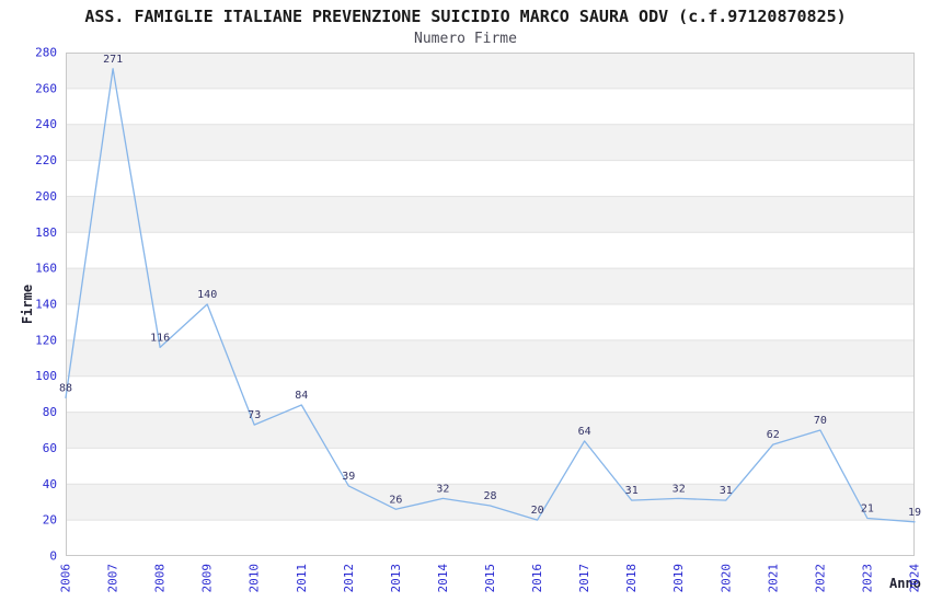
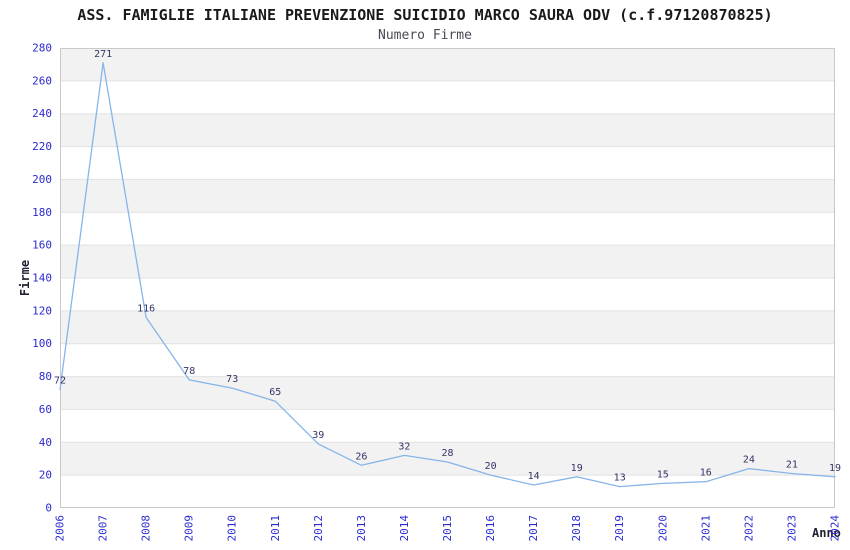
2006: 88 -> 72
2009: 140 -> 78
2011: 84 -> 65
2017: 64 -> 14
2018: 31 -> 19
2019: 32 -> 13
2020: 31 -> 15
2021: 62 -> 16
2022: 70 -> 24
